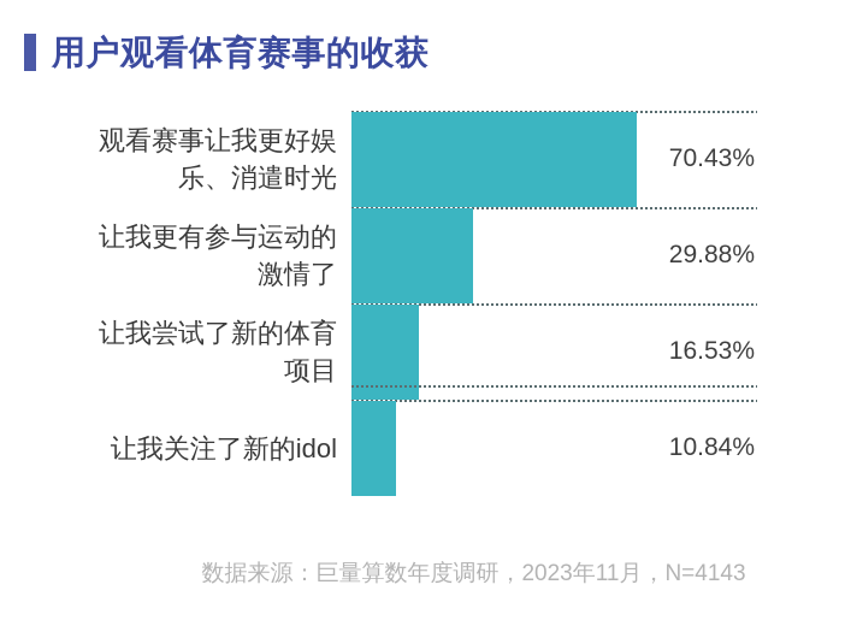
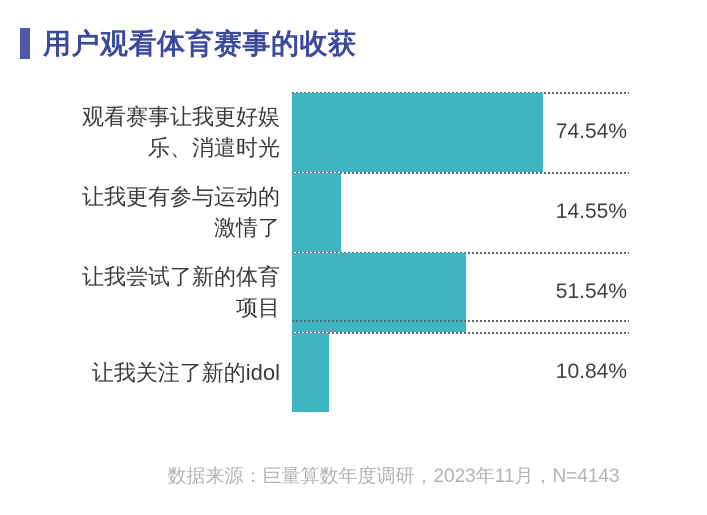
观看赛事让我更好娱乐、消遣时光: 70.43% -> 74.54%
让我更有参与运动的激情了: 29.88% -> 14.55%
让我尝试了新的体育项目: 16.53% -> 51.54%
